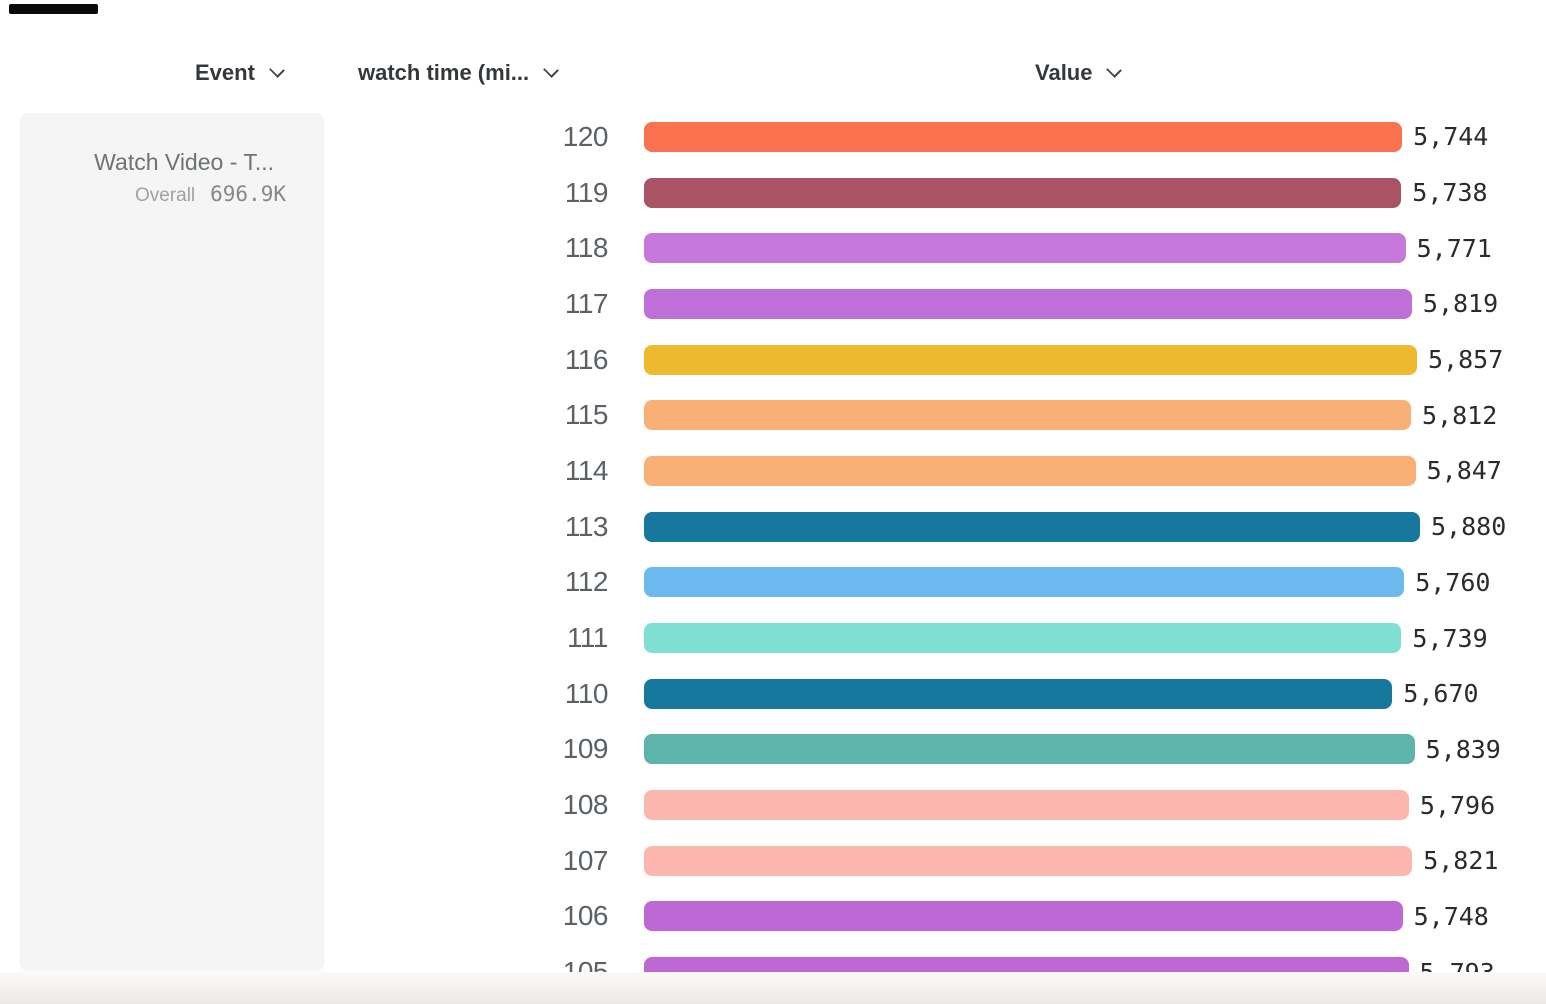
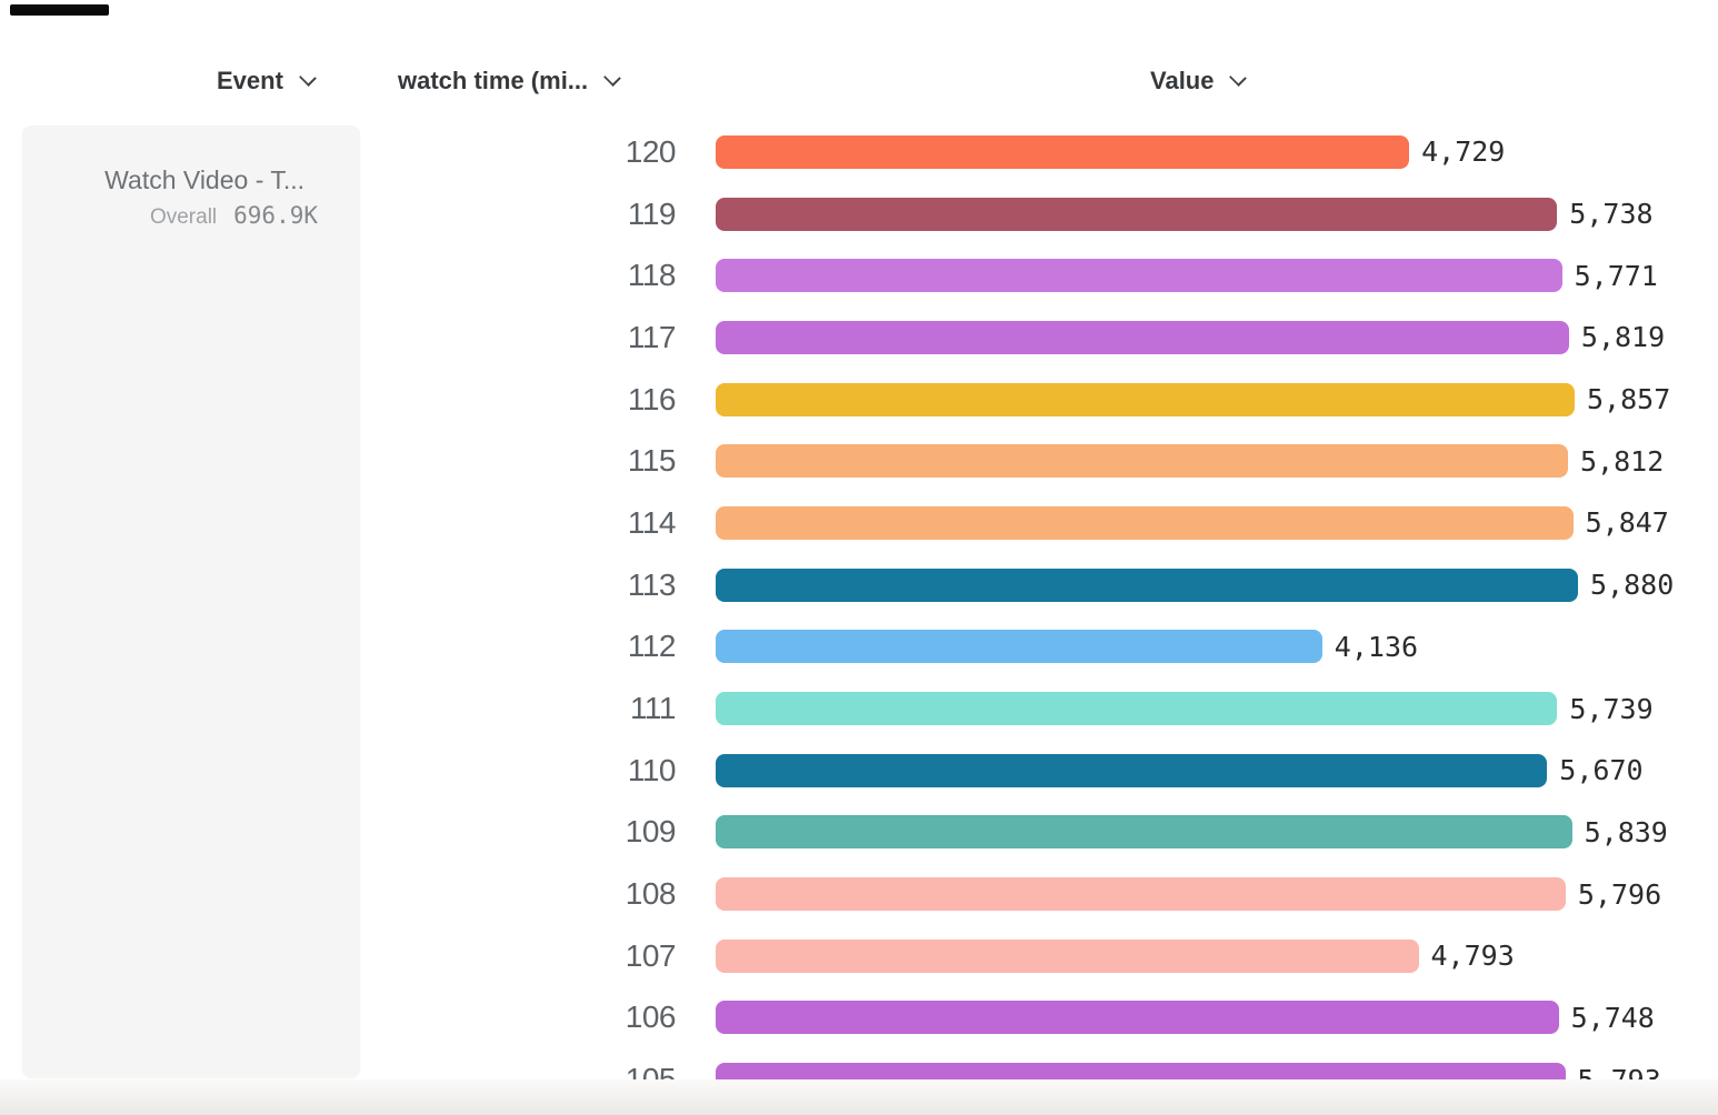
120: 5,744 -> 4,729
112: 5,760 -> 4,136
107: 5,821 -> 4,793
